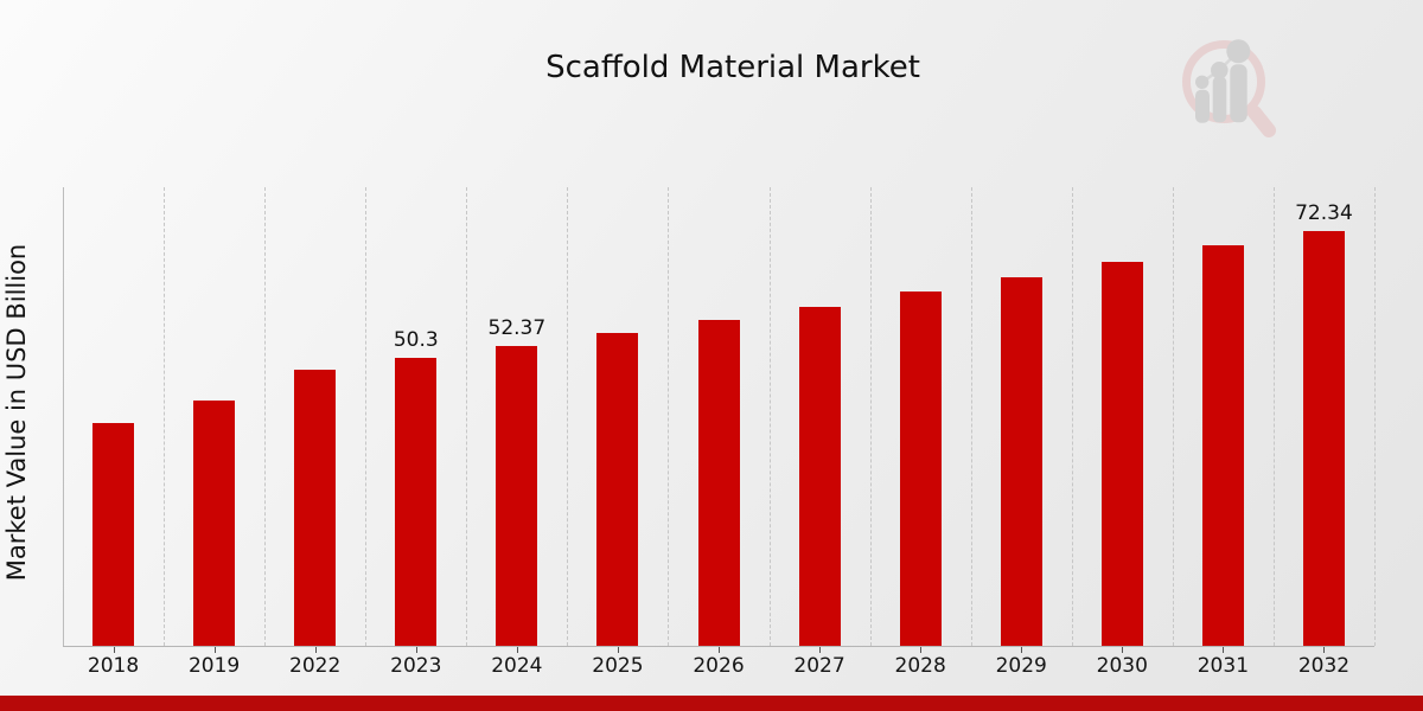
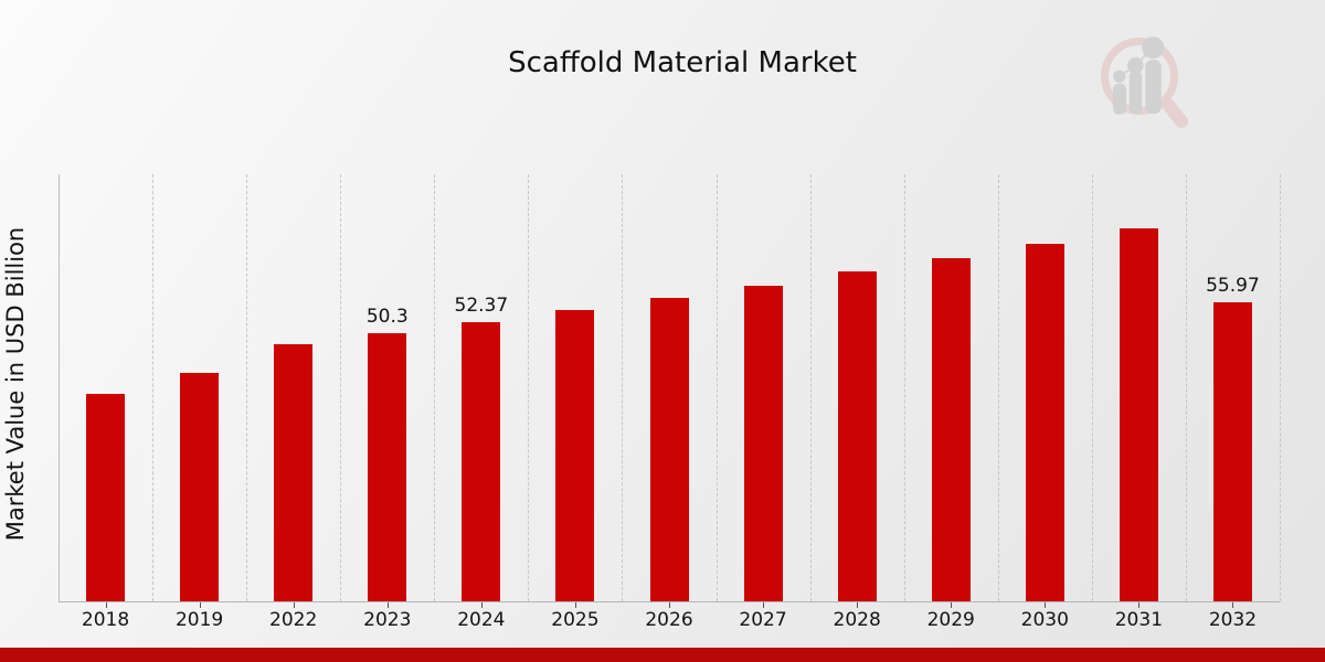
2032: 72.34 -> 55.97
